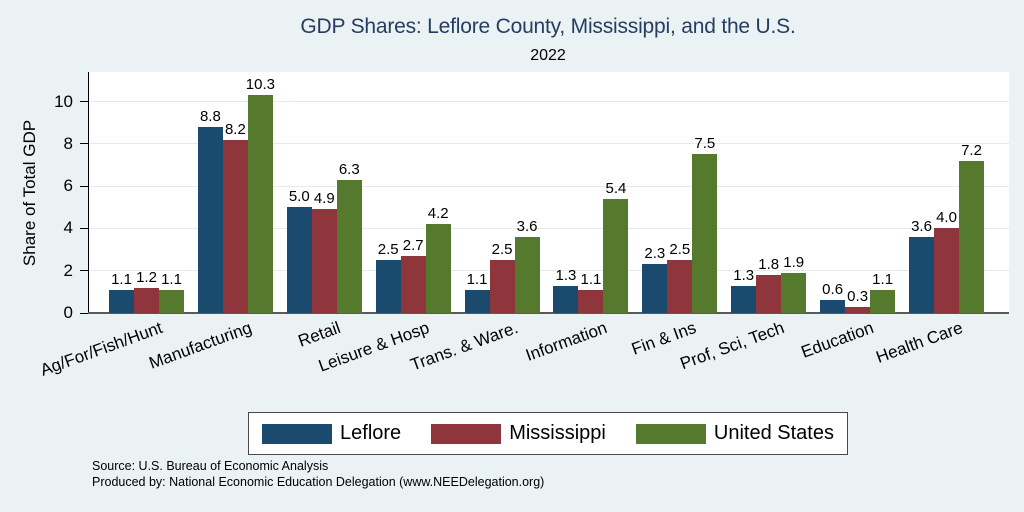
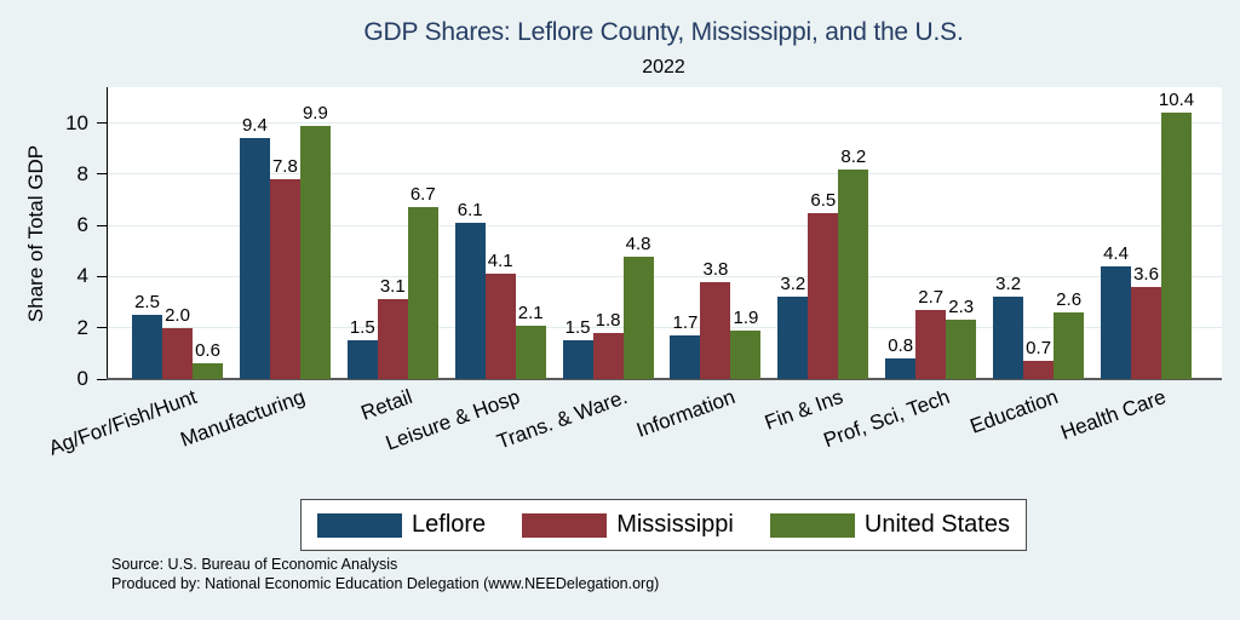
Leflore/Ag/For/Fish/Hunt: 1.1 -> 2.5
Mississippi/Ag/For/Fish/Hunt: 1.2 -> 2.0
United States/Ag/For/Fish/Hunt: 1.1 -> 0.6
Leflore/Manufacturing: 8.8 -> 9.4
Mississippi/Manufacturing: 8.2 -> 7.8
United States/Manufacturing: 10.3 -> 9.9
Leflore/Retail: 5.0 -> 1.5
Mississippi/Retail: 4.9 -> 3.1
United States/Retail: 6.3 -> 6.7
Leflore/Leisure & Hosp: 2.5 -> 6.1
Mississippi/Leisure & Hosp: 2.7 -> 4.1
United States/Leisure & Hosp: 4.2 -> 2.1
Leflore/Trans. & Ware.: 1.1 -> 1.5
Mississippi/Trans. & Ware.: 2.5 -> 1.8
United States/Trans. & Ware.: 3.6 -> 4.8
Leflore/Information: 1.3 -> 1.7
Mississippi/Information: 1.1 -> 3.8
United States/Information: 5.4 -> 1.9
Leflore/Fin & Ins: 2.3 -> 3.2
Mississippi/Fin & Ins: 2.5 -> 6.5
United States/Fin & Ins: 7.5 -> 8.2
Leflore/Prof, Sci, Tech: 1.3 -> 0.8
Mississippi/Prof, Sci, Tech: 1.8 -> 2.7
United States/Prof, Sci, Tech: 1.9 -> 2.3
Leflore/Education: 0.6 -> 3.2
Mississippi/Education: 0.3 -> 0.7
United States/Education: 1.1 -> 2.6
Leflore/Health Care: 3.6 -> 4.4
Mississippi/Health Care: 4.0 -> 3.6
United States/Health Care: 7.2 -> 10.4
